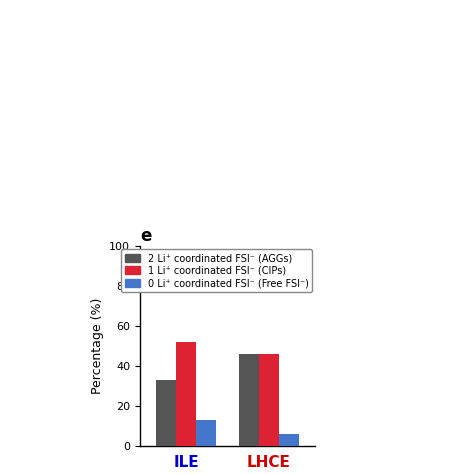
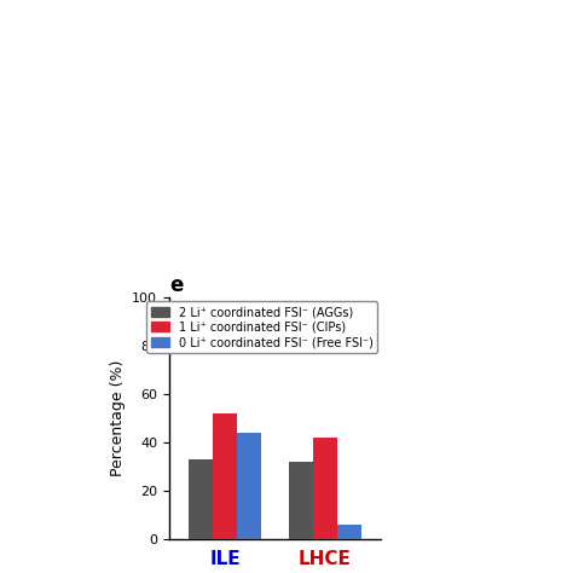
0 Li⁺ coordinated FSI⁻ (Free FSI⁻)/ILE: 13 -> 44
2 Li⁺ coordinated FSI⁻ (AGGs)/LHCE: 46 -> 32
1 Li⁺ coordinated FSI⁻ (CIPs)/LHCE: 46 -> 42
